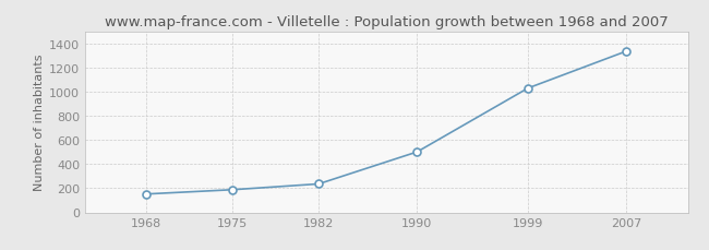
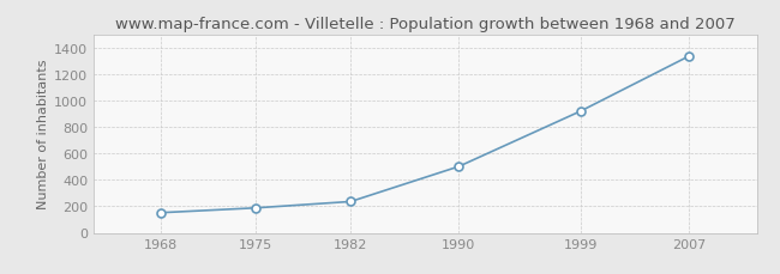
1999: 1030 -> 920
